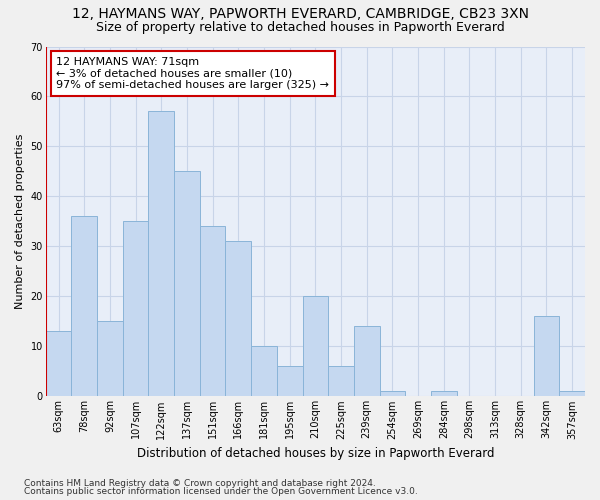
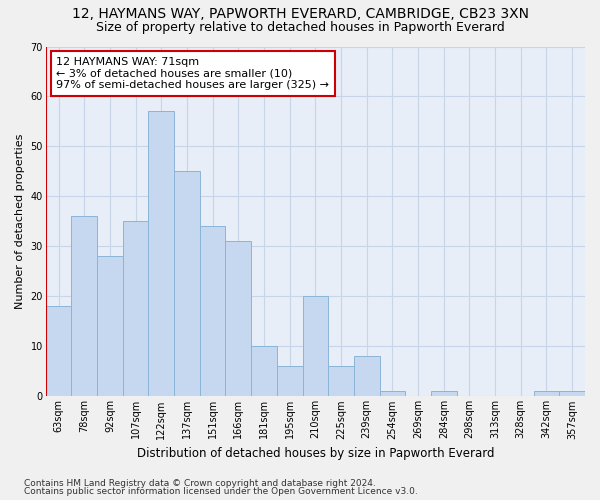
63sqm: 13 -> 18
92sqm: 15 -> 28
239sqm: 14 -> 8
342sqm: 16 -> 1
